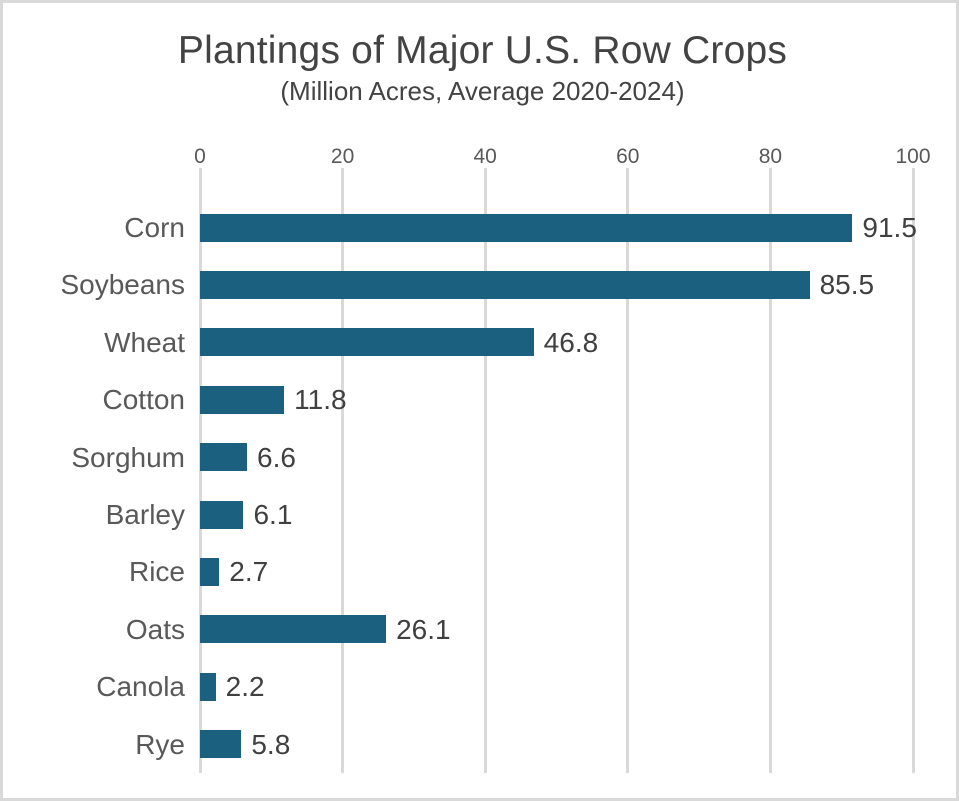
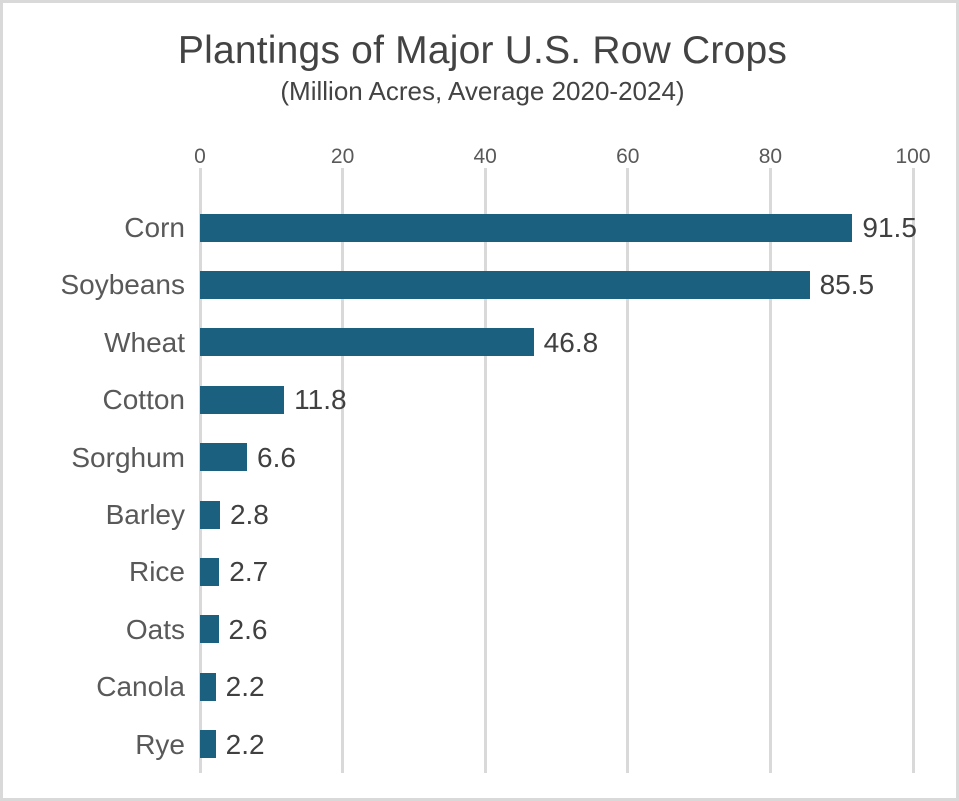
Barley: 6.1 -> 2.8
Oats: 26.1 -> 2.6
Rye: 5.8 -> 2.2
